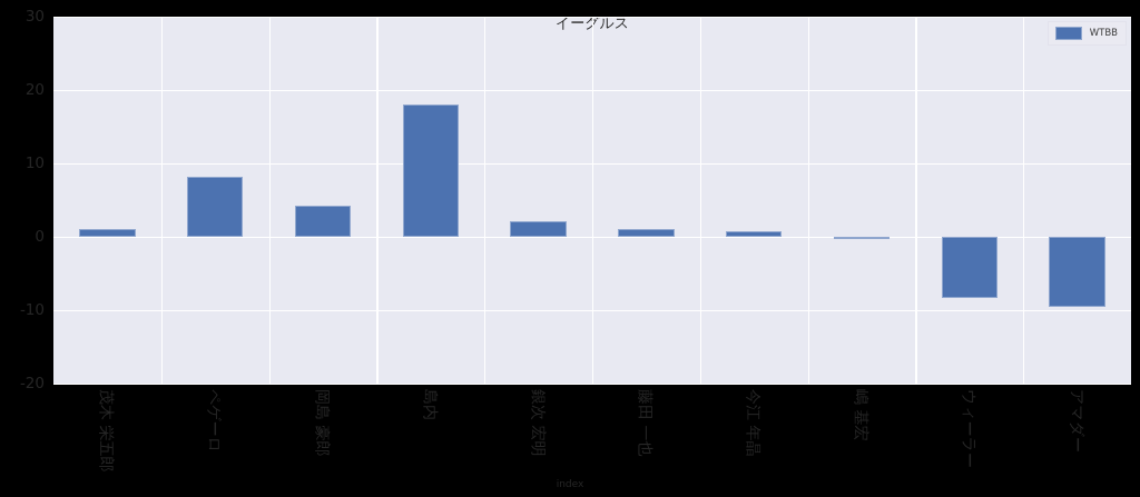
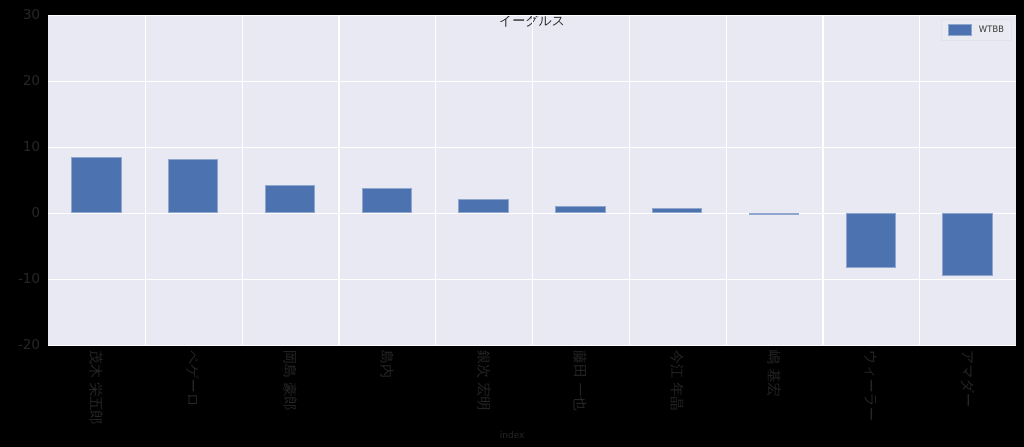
茂木 栄五郎: 1 -> 8
島内: 18 -> 4
